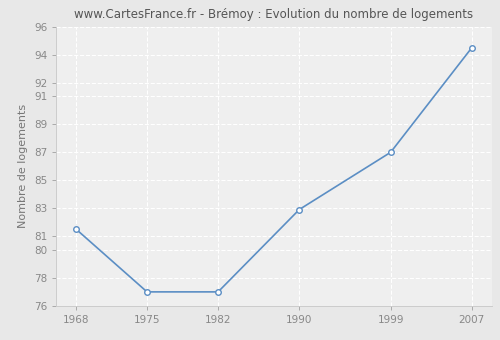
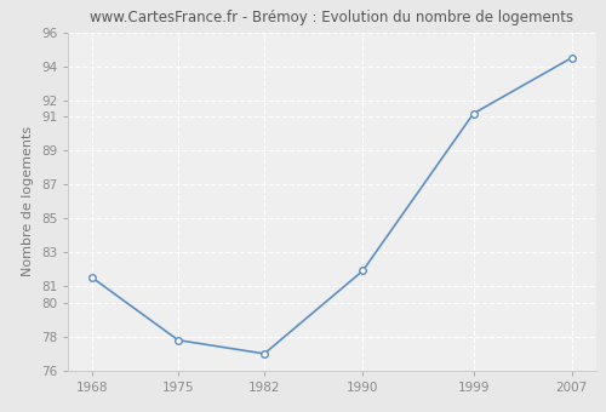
1975: 77.0 -> 77.8
1990: 82.9 -> 81.9
1999: 87.0 -> 91.2
